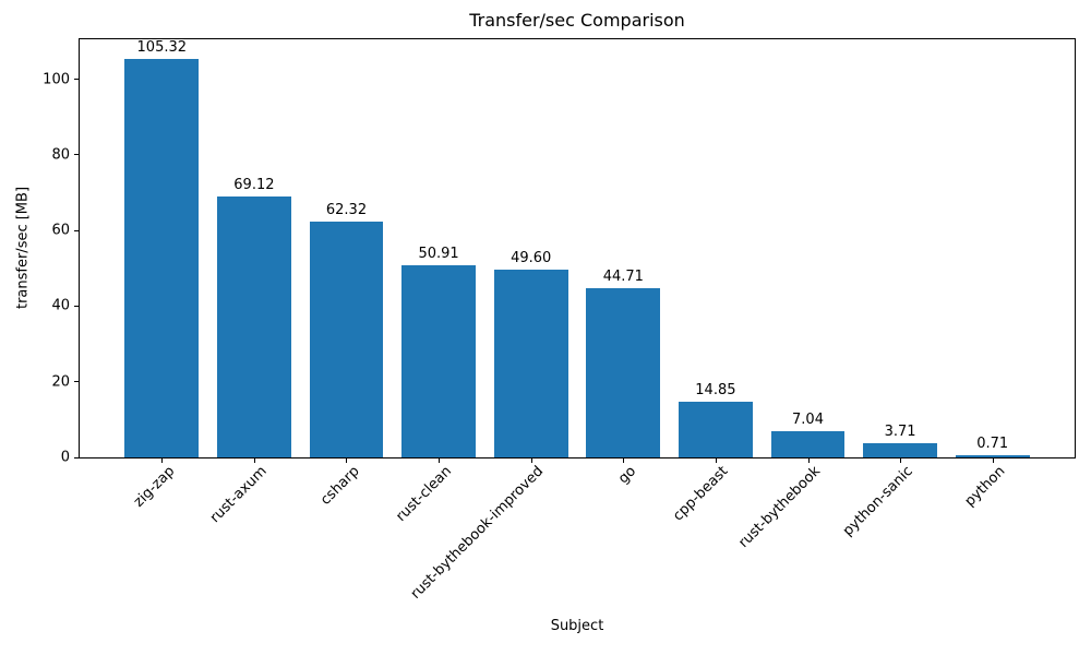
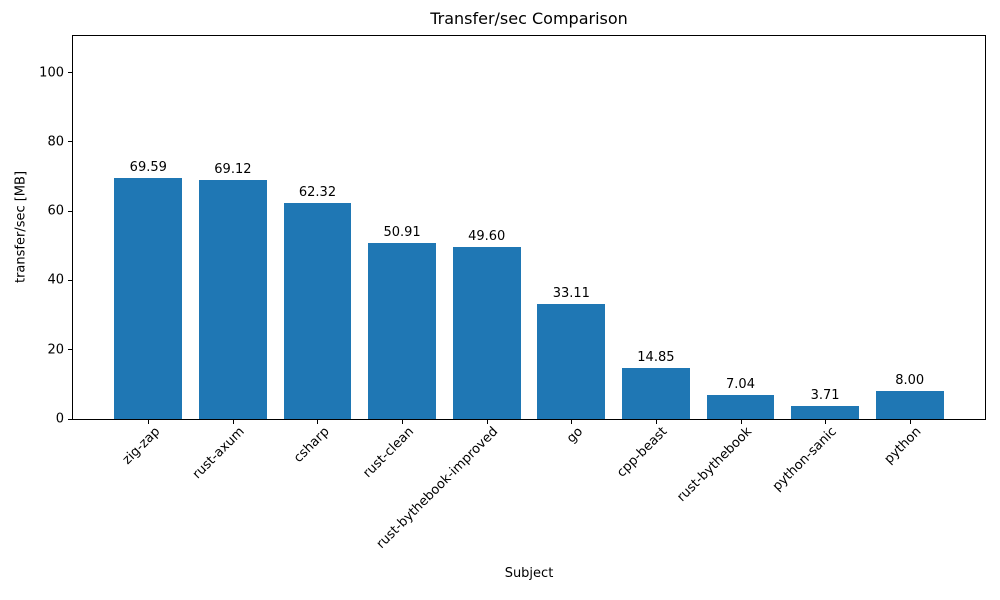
zig-zap: 105.32 -> 69.59
go: 44.71 -> 33.11
python: 0.71 -> 8.00
